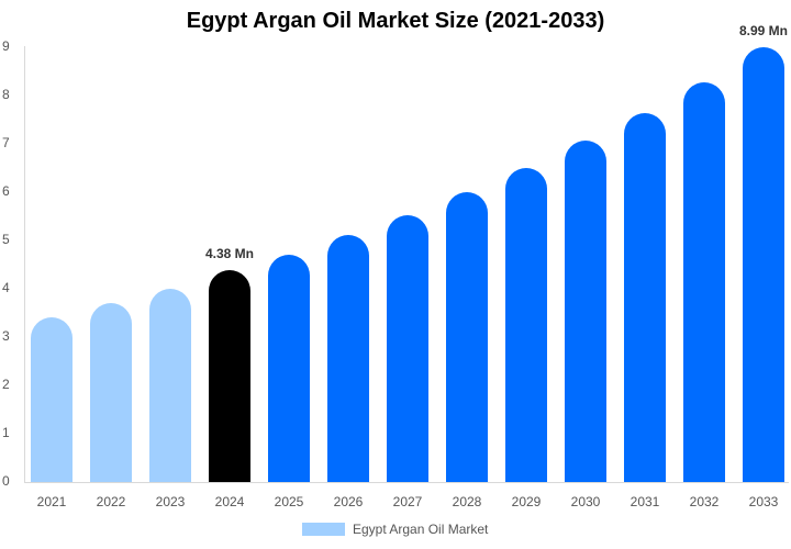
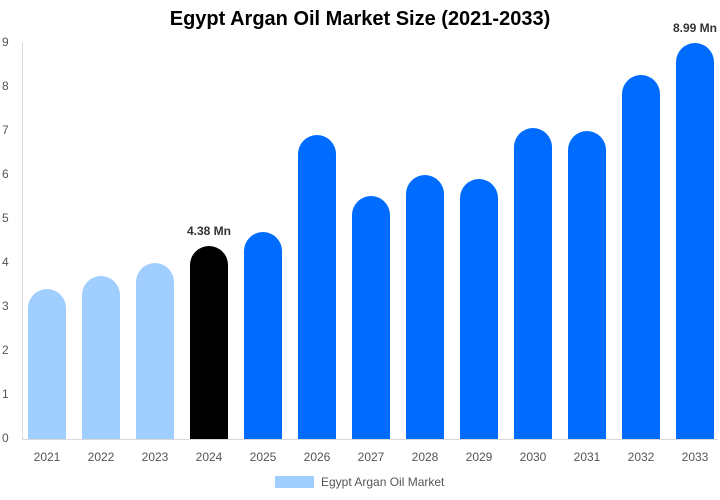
2026: 5.1 -> 6.9
2029: 6.5 -> 5.9
2031: 7.6 -> 7.0
